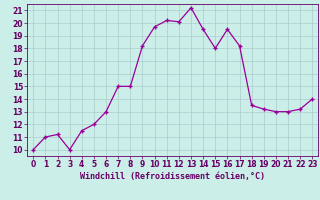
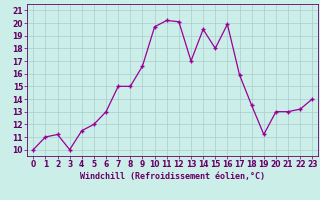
9: 18.2 -> 16.6
13: 21.2 -> 17.0
16: 19.5 -> 19.9
17: 18.2 -> 15.9
19: 13.2 -> 11.2
